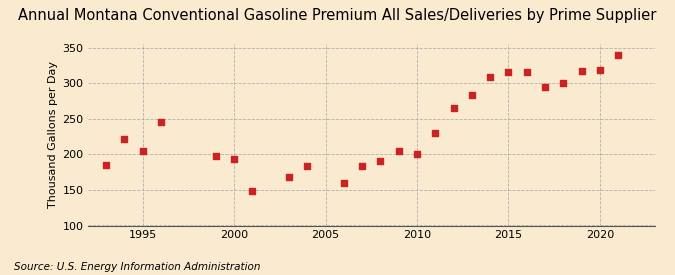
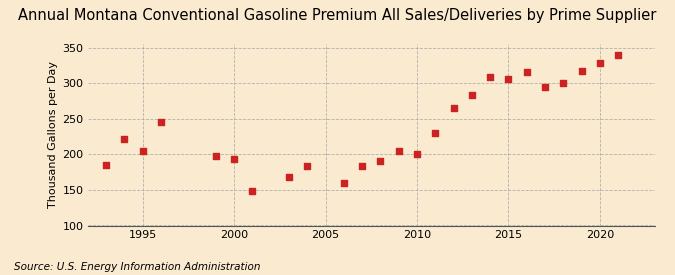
2015: 316 -> 306
2020: 319 -> 328
